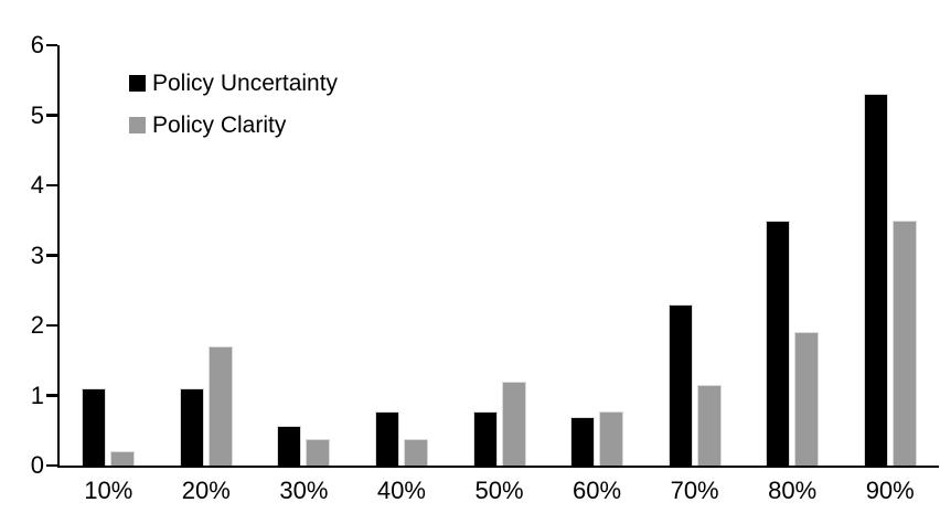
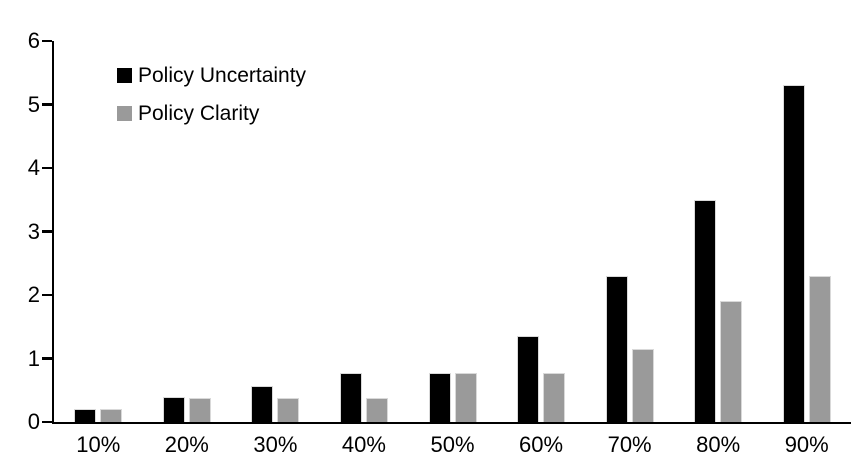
Policy Uncertainty/10%: 1.1 -> 0.2
Policy Uncertainty/20%: 1.1 -> 0.4
Policy Clarity/20%: 1.7 -> 0.4
Policy Clarity/50%: 1.2 -> 0.8
Policy Uncertainty/60%: 0.7 -> 1.4
Policy Clarity/90%: 3.5 -> 2.3
